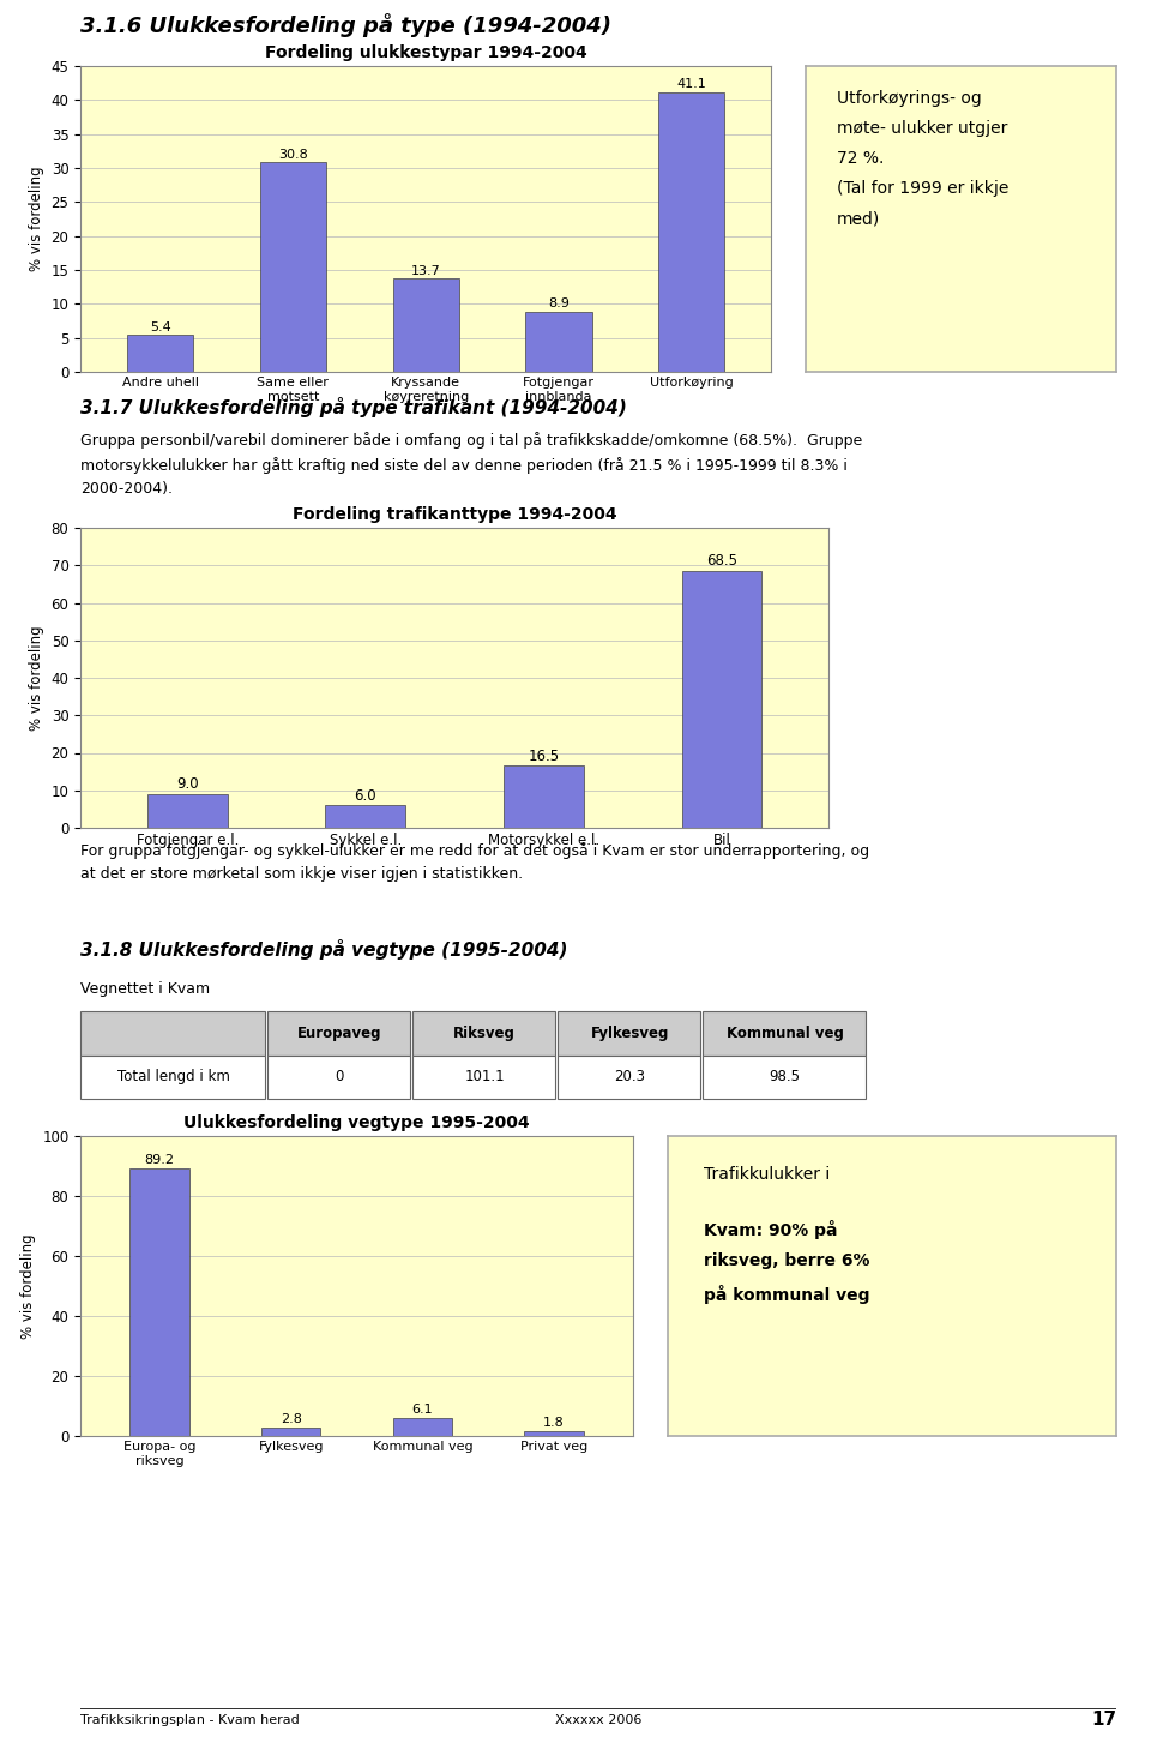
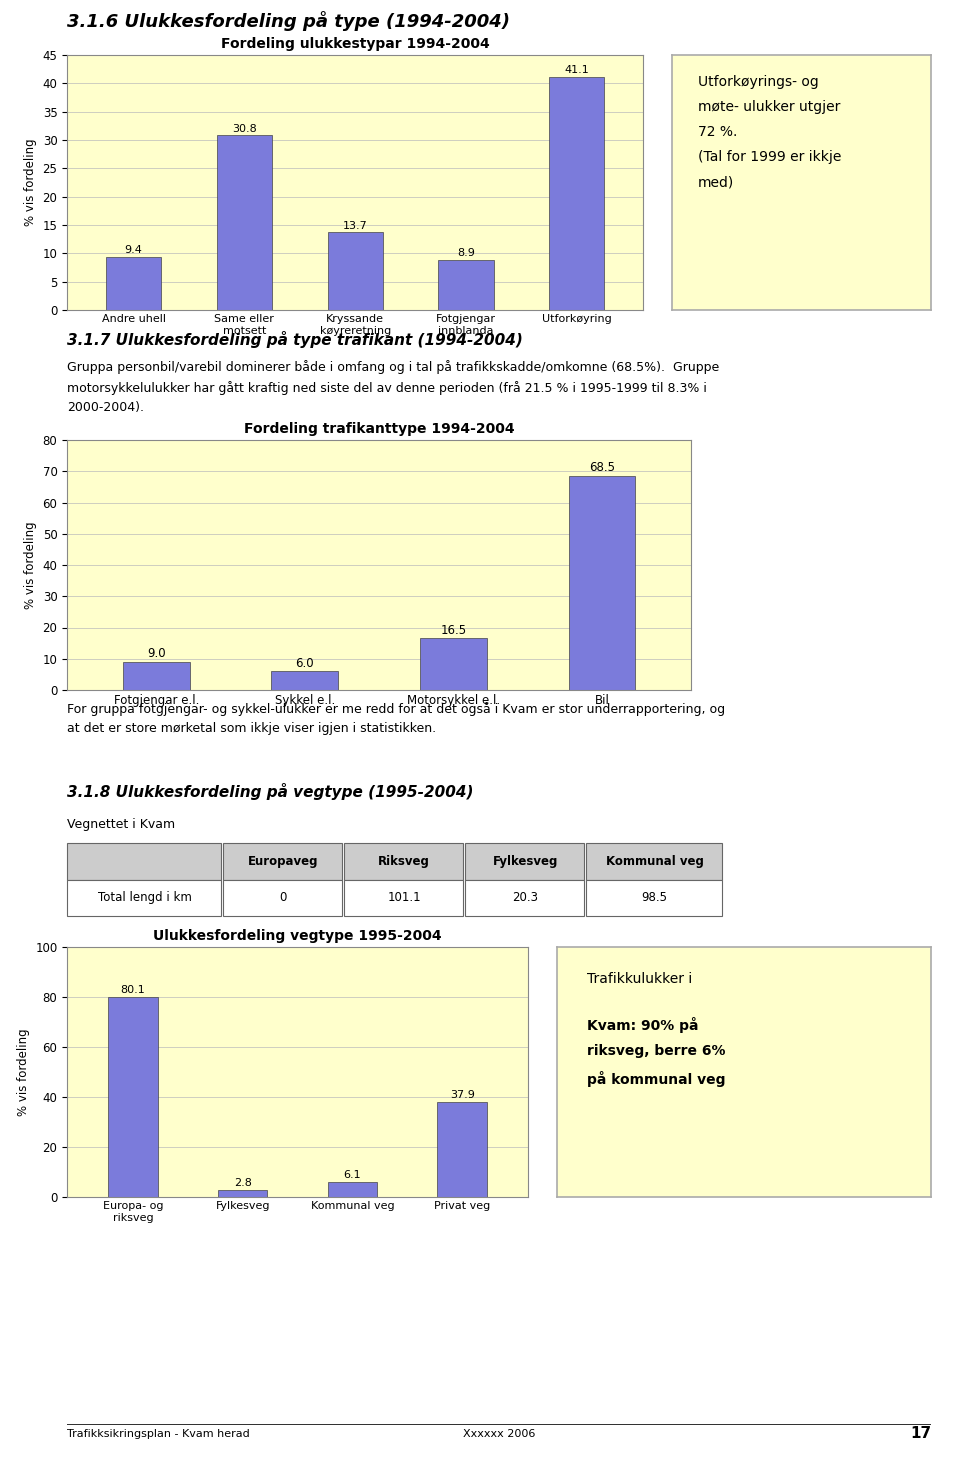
Fordeling ulukkestypar 1994-2004/Andre uhell: 5.4 -> 9.4
Ulukkesfordeling vegtype 1995-2004/Europa- og riksveg: 89.2 -> 80.1
Ulukkesfordeling vegtype 1995-2004/Privat veg: 1.8 -> 37.9
